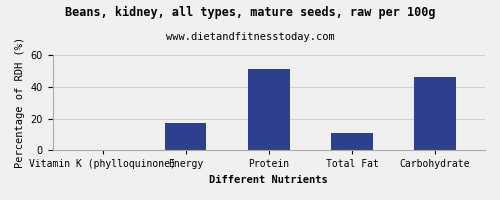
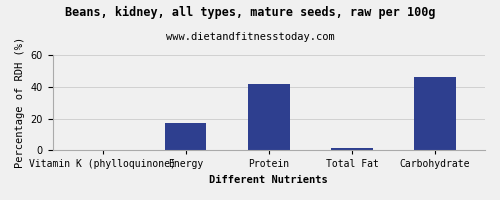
Protein: 51 -> 42
Total Fat: 11 -> 2
